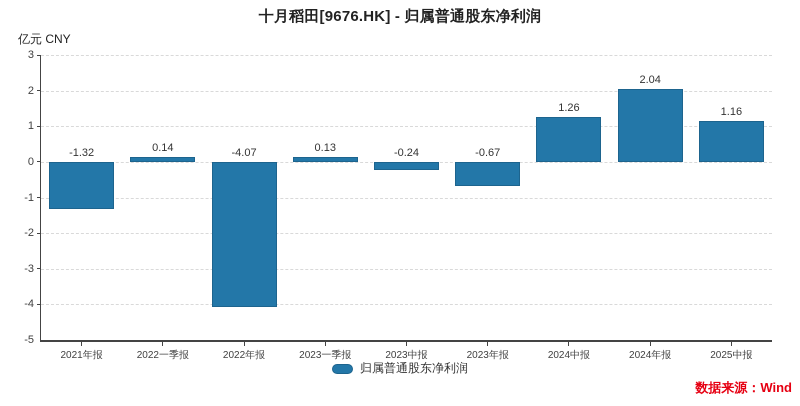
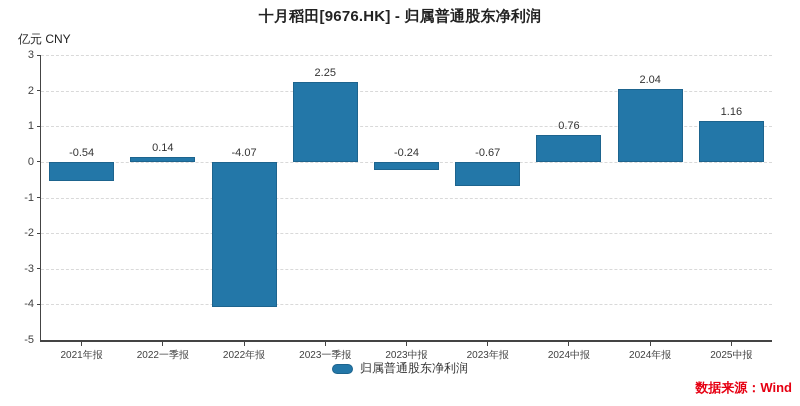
2021年报: -1.32 -> -0.54
2023一季报: 0.13 -> 2.25
2024中报: 1.26 -> 0.76
